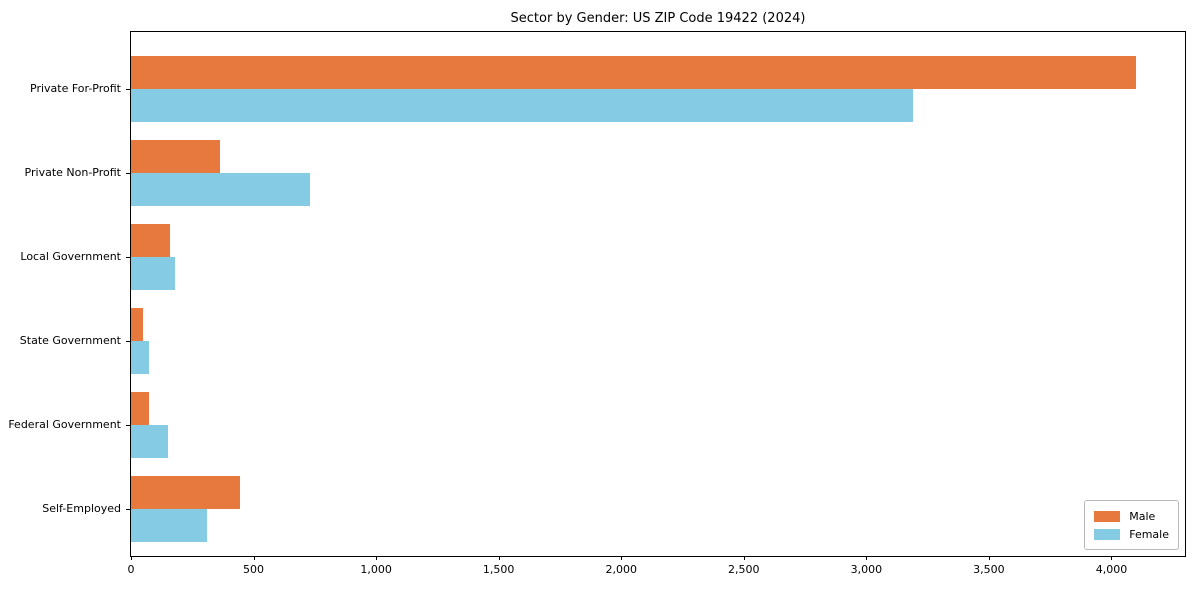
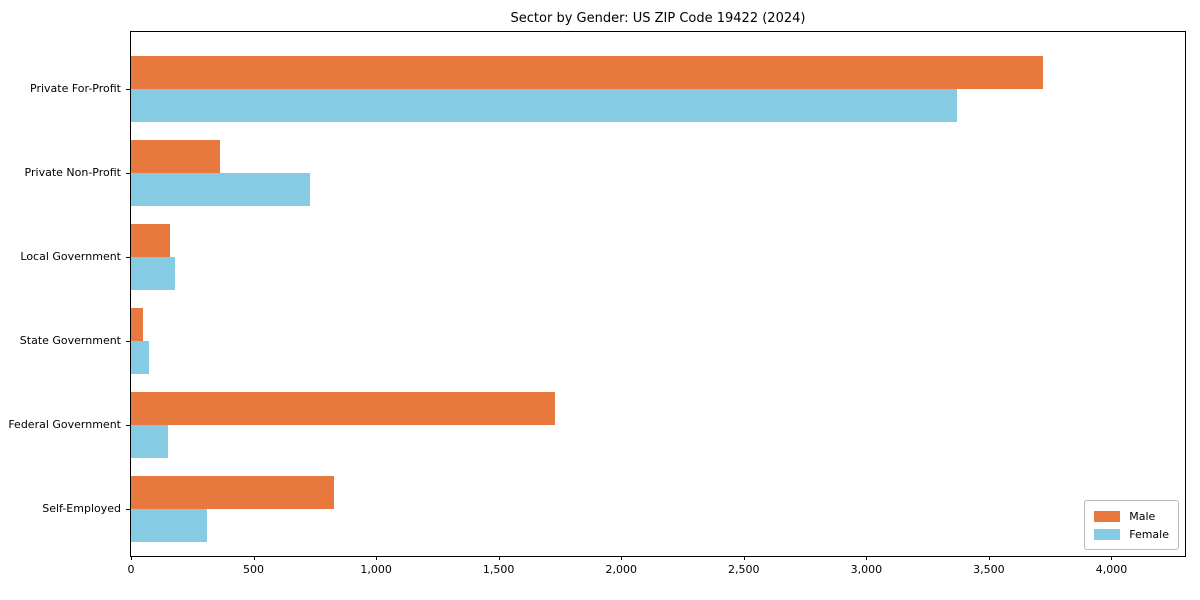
Male/Private For-Profit: 4100 -> 3720
Female/Private For-Profit: 3190 -> 3370
Male/Federal Government: 80 -> 1730
Male/Self-Employed: 440 -> 830
